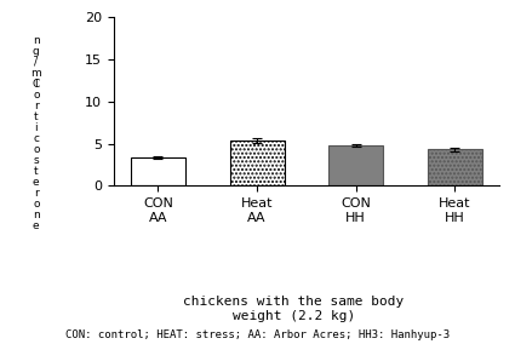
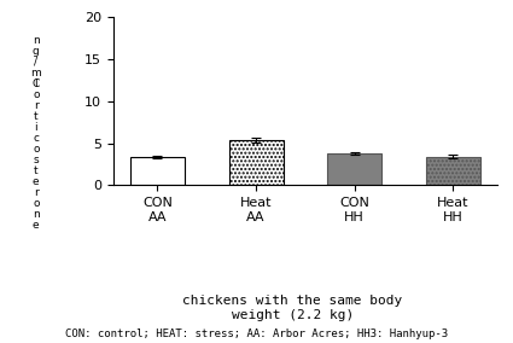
CON HH: 4.8 -> 3.8
Heat HH: 4.3 -> 3.4
